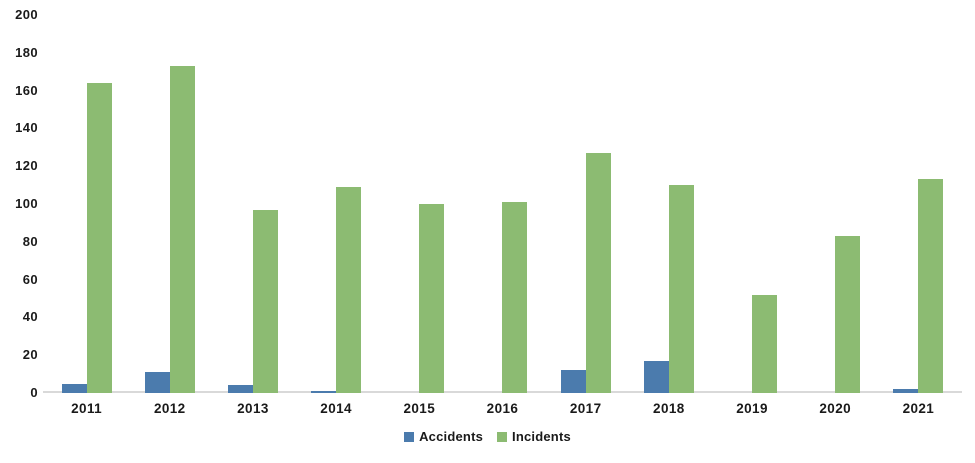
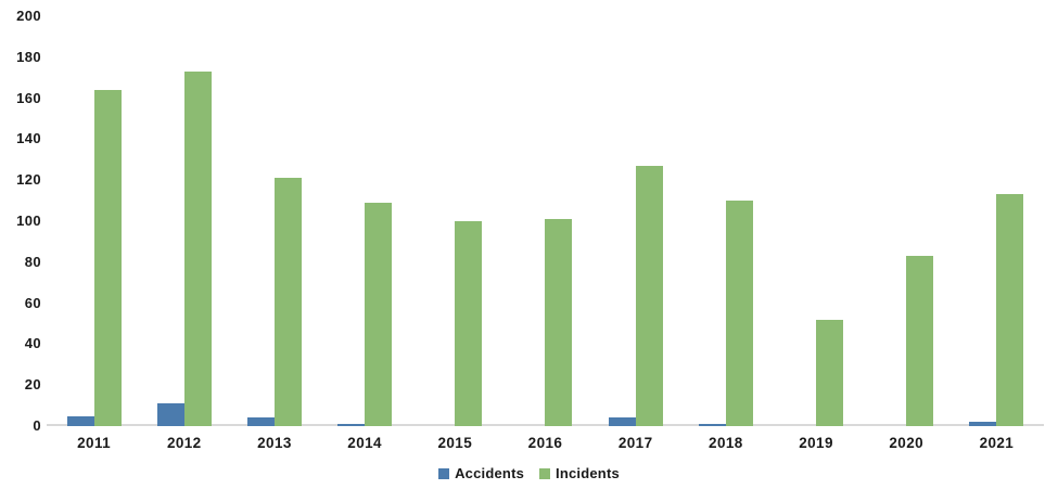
Incidents/2013: 97 -> 121
Accidents/2017: 12 -> 4
Accidents/2018: 17 -> 1
